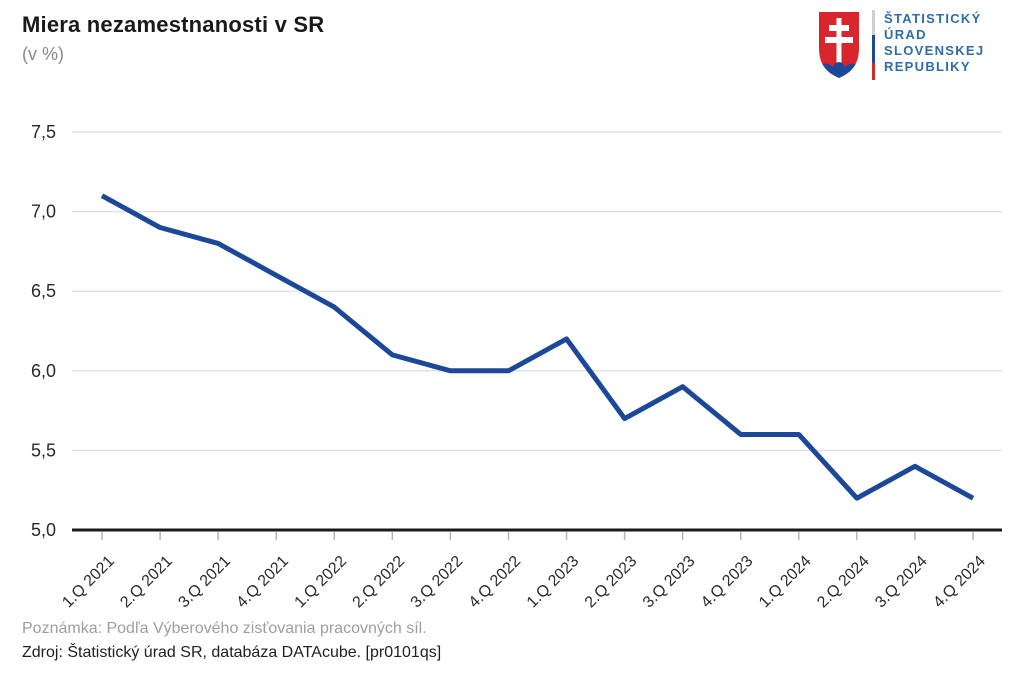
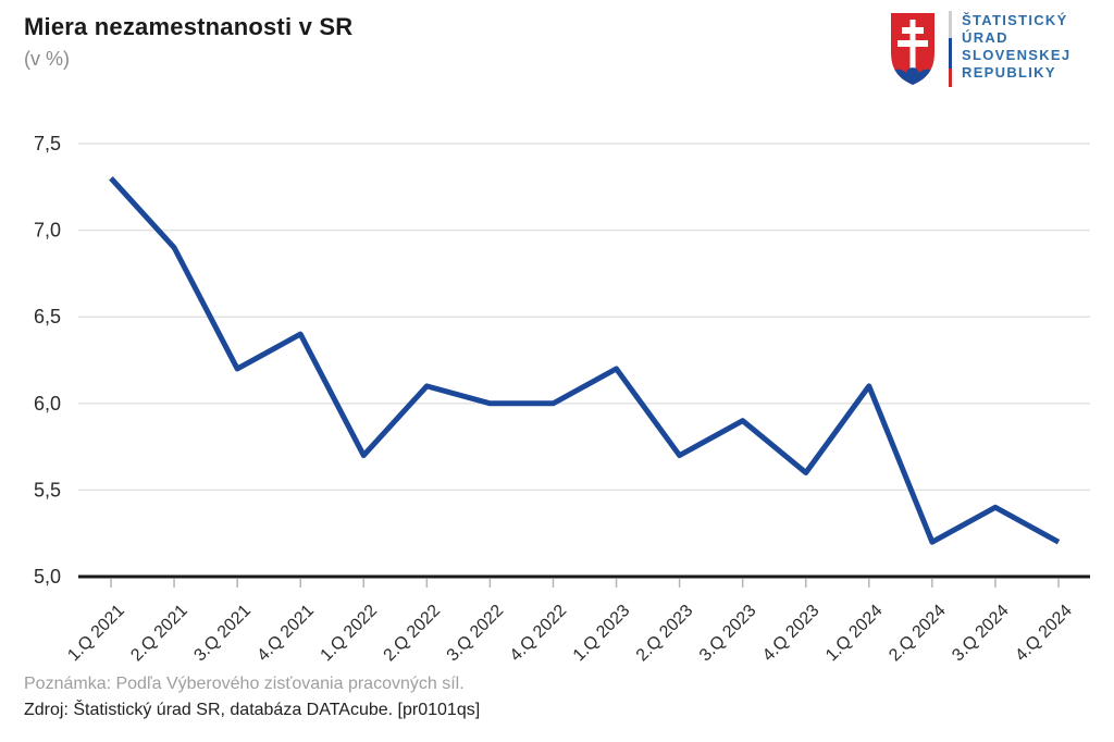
1.Q 2021: 7,1 -> 7,3
3.Q 2021: 6,8 -> 6,2
4.Q 2021: 6,6 -> 6,4
1.Q 2022: 6,4 -> 5,7
1.Q 2024: 5,6 -> 6,1
